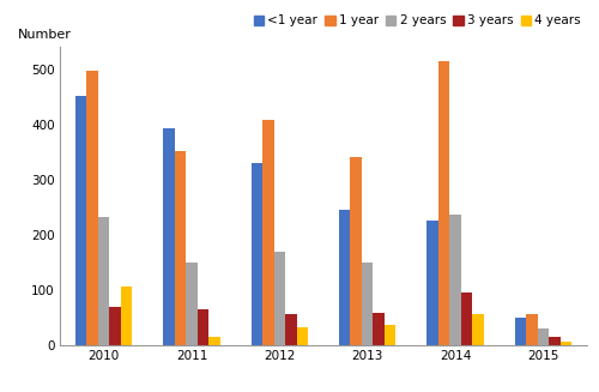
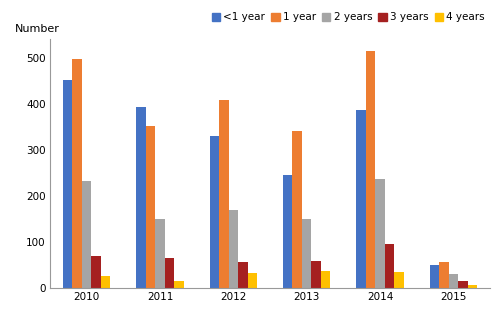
4 years/2010: 105 -> 25
<1 year/2014: 225 -> 387
4 years/2014: 55 -> 35
